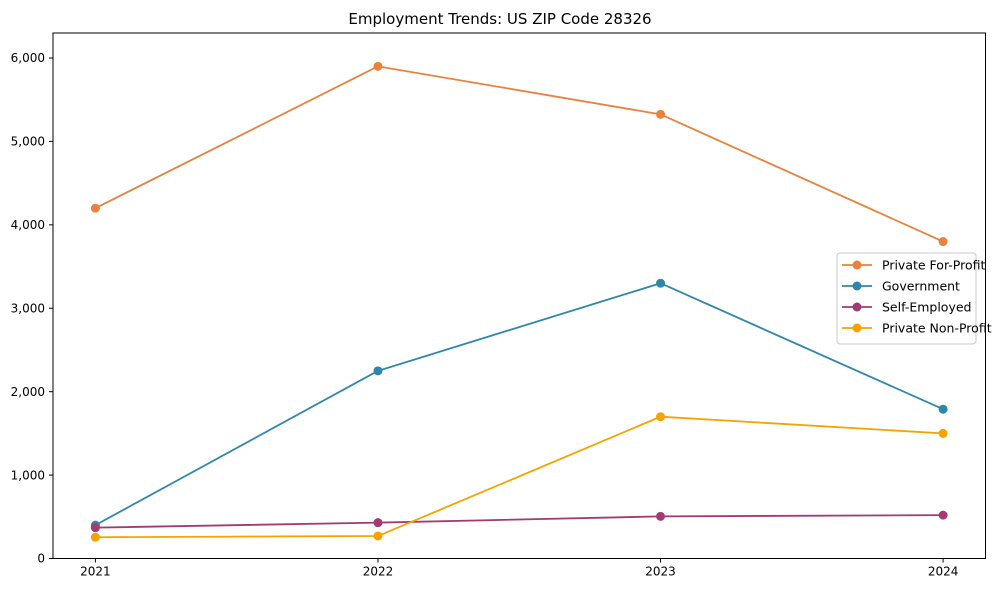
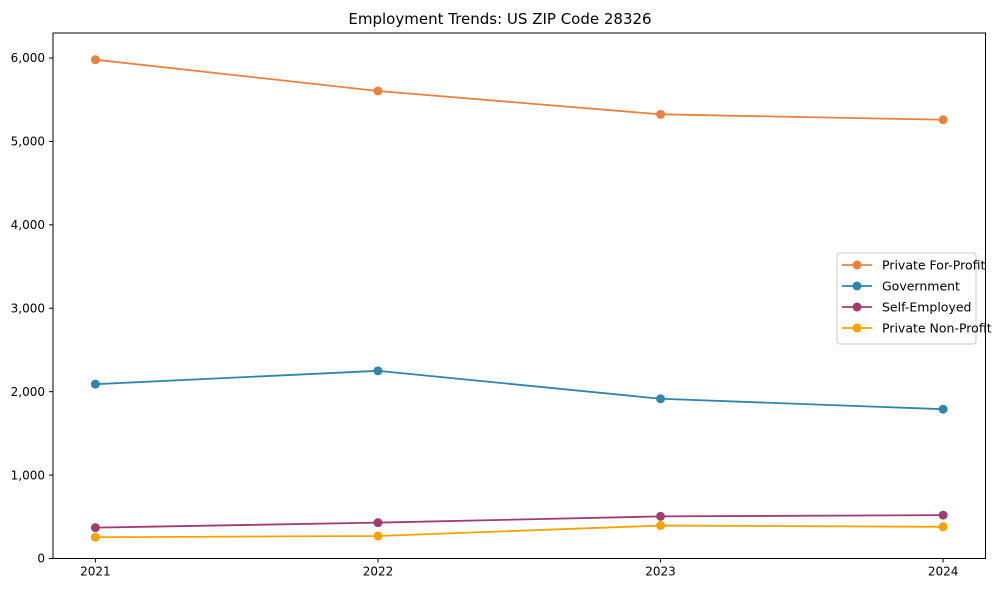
Private For-Profit/2021: 4200 -> 6000
Government/2021: 400 -> 2100
Private For-Profit/2022: 5900 -> 5600
Government/2023: 3300 -> 1900
Private Non-Profit/2023: 1700 -> 400
Private For-Profit/2024: 3800 -> 5300
Private Non-Profit/2024: 1500 -> 400
